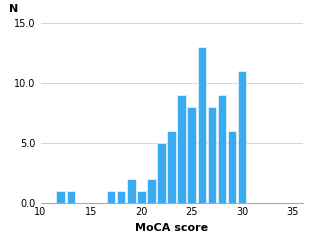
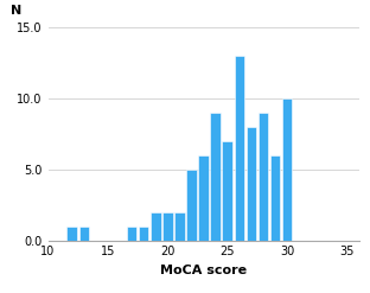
20: 1 -> 2
25: 8 -> 7
30: 11 -> 10
